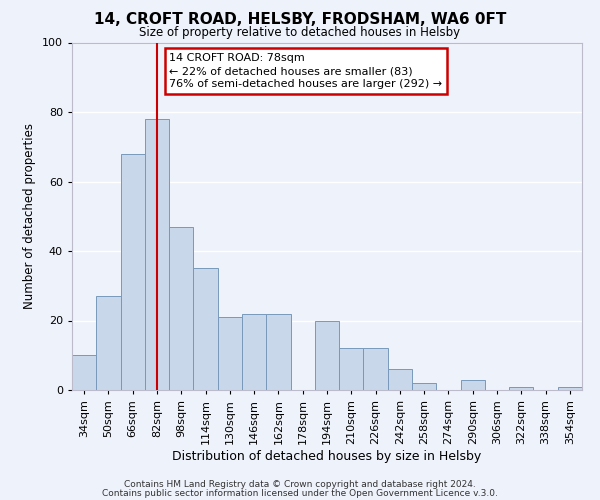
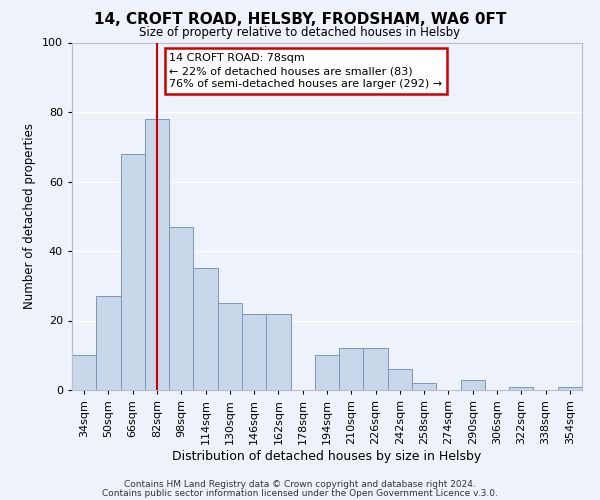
130sqm: 21 -> 25
194sqm: 20 -> 10
